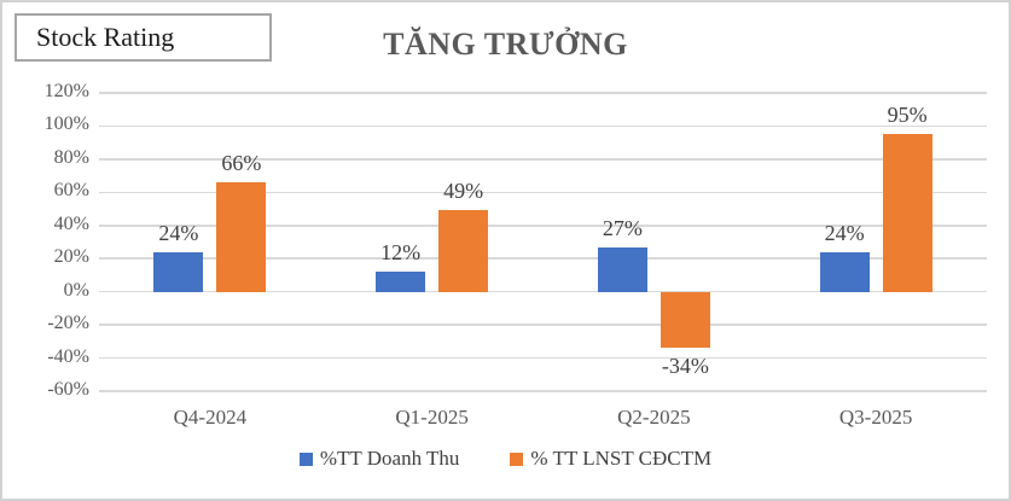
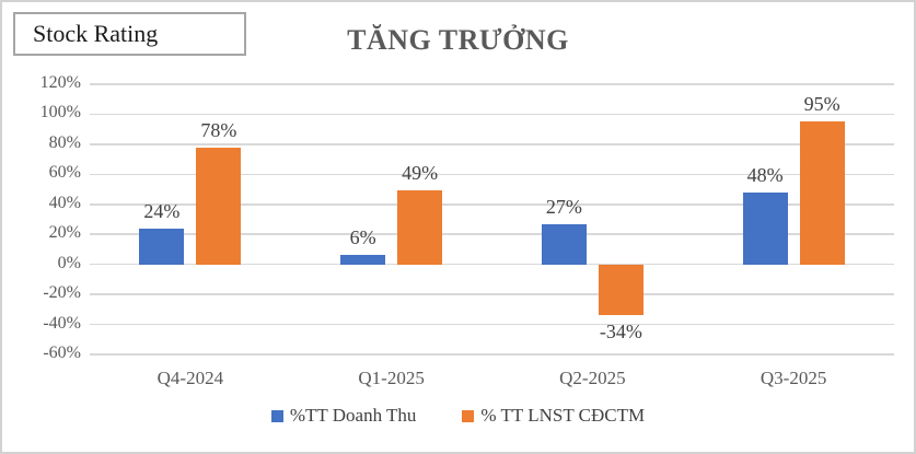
% TT LNST CĐCTM/Q4-2024: 66% -> 78%
%TT Doanh Thu/Q1-2025: 12% -> 6%
%TT Doanh Thu/Q3-2025: 24% -> 48%
